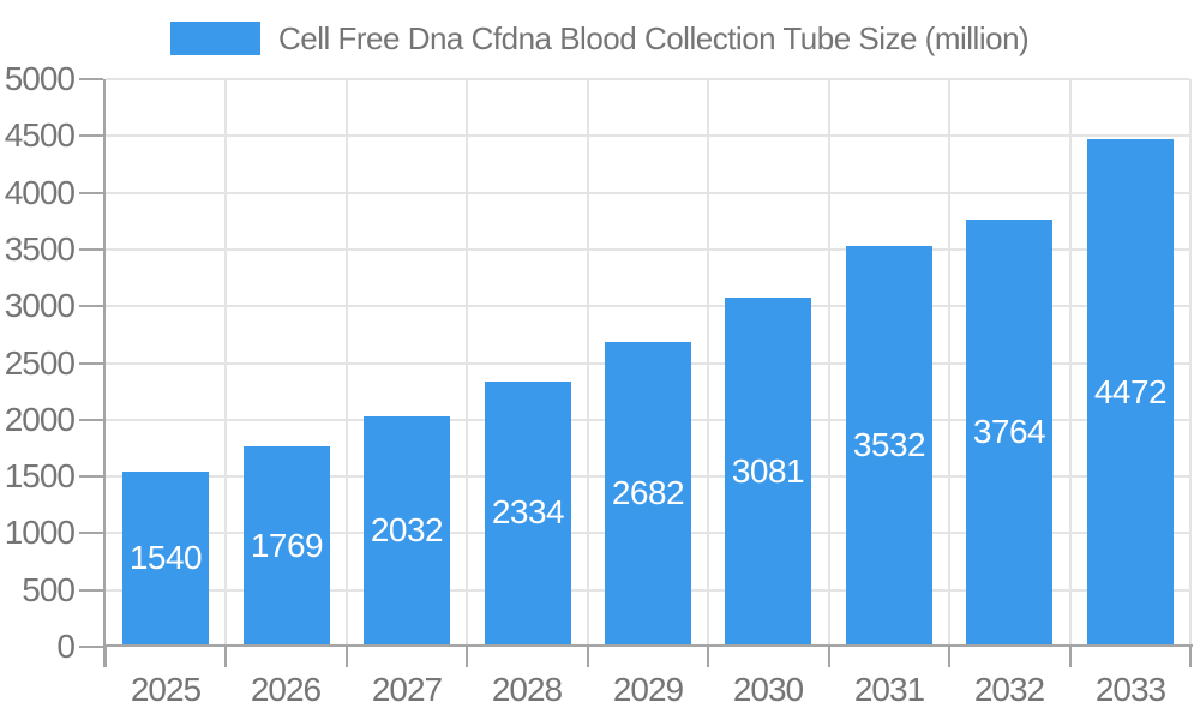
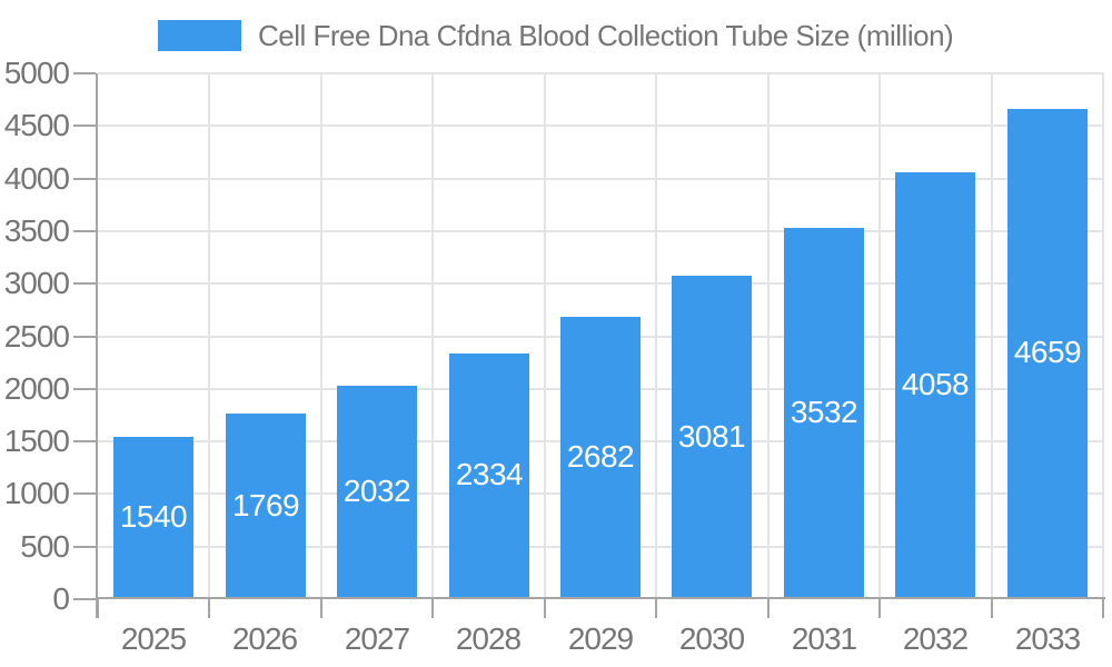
2032: 3764 -> 4058
2033: 4472 -> 4659
